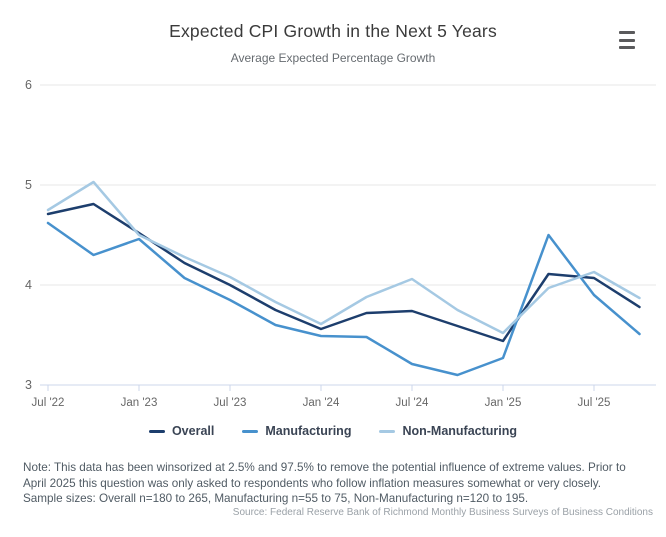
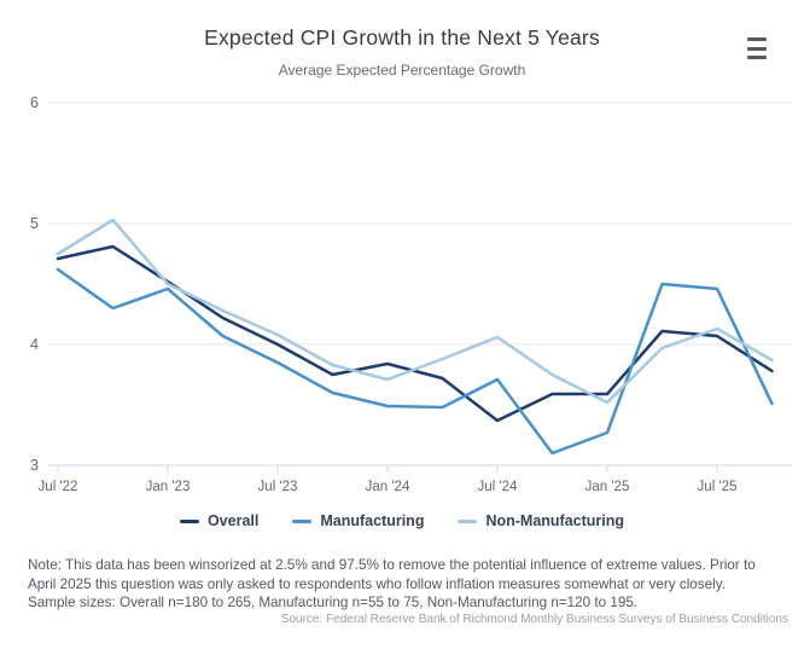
Overall/Jan '24: 3.56 -> 3.84
Non-Manufacturing/Jan '24: 3.61 -> 3.71
Overall/Jul '24: 3.74 -> 3.37
Manufacturing/Jul '24: 3.21 -> 3.71
Overall/Jan '25: 3.44 -> 3.59
Manufacturing/Jul '25: 3.90 -> 4.46
